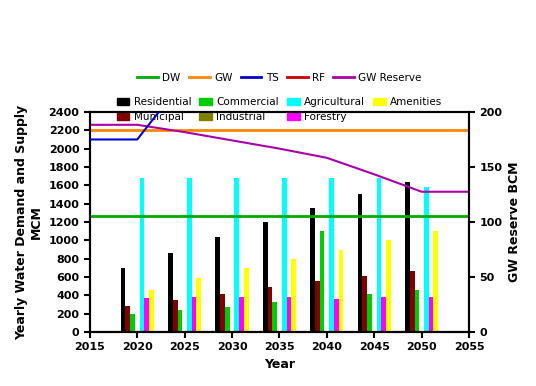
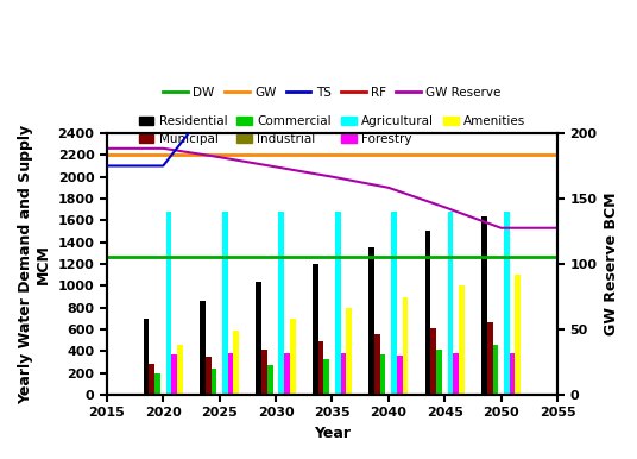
Commercial/2040: 1100 -> 370
Agricultural/2050: 1580 -> 1680
